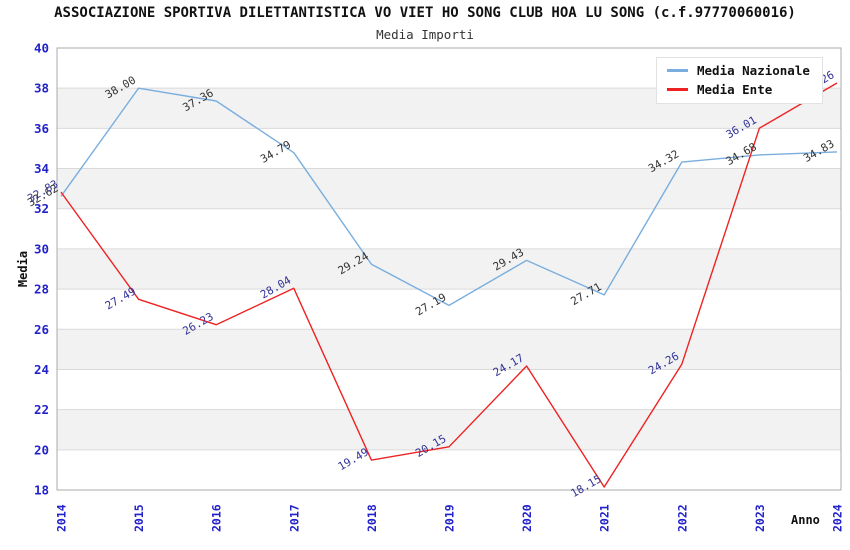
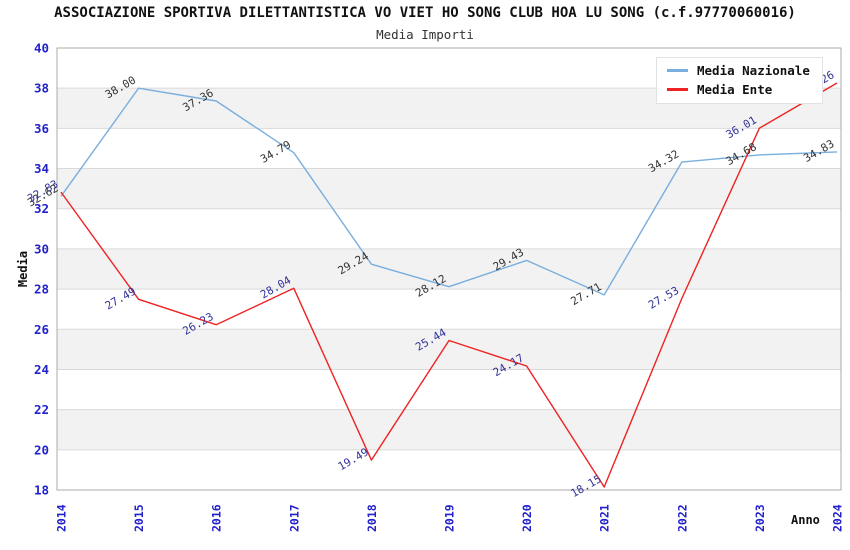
Media Nazionale/2019: 27.19 -> 28.12
Media Ente/2019: 20.15 -> 25.44
Media Ente/2022: 24.26 -> 27.53
